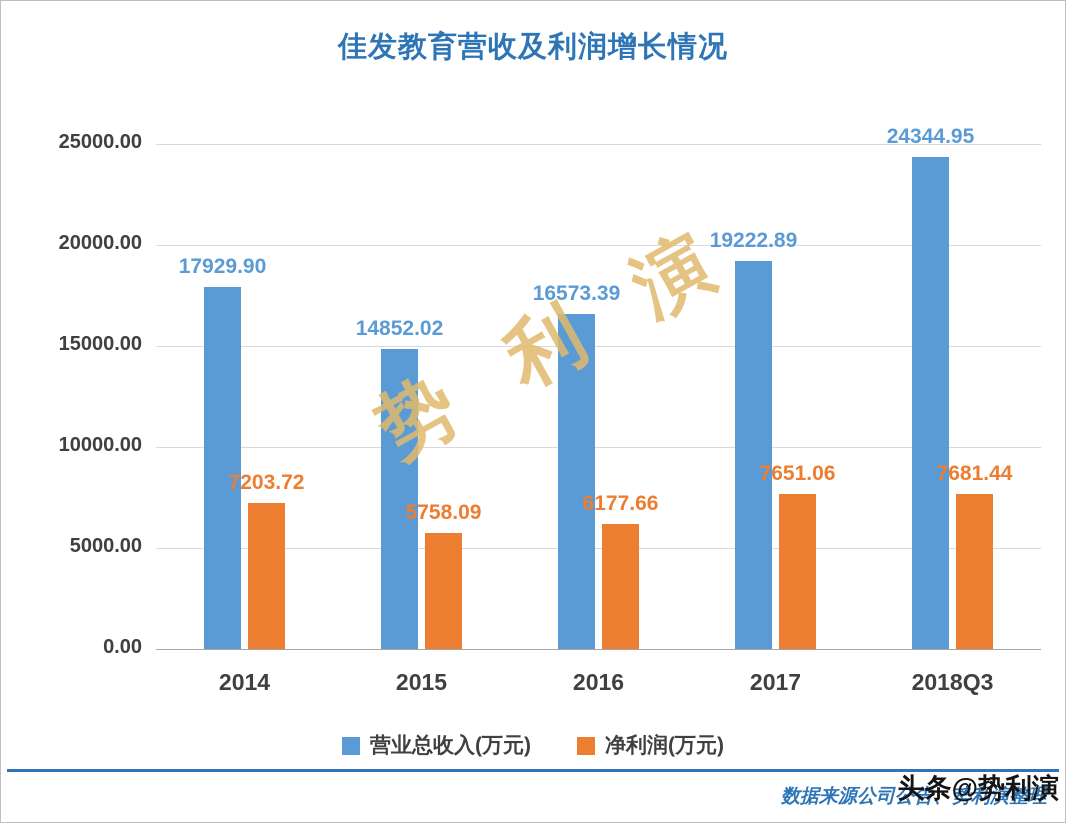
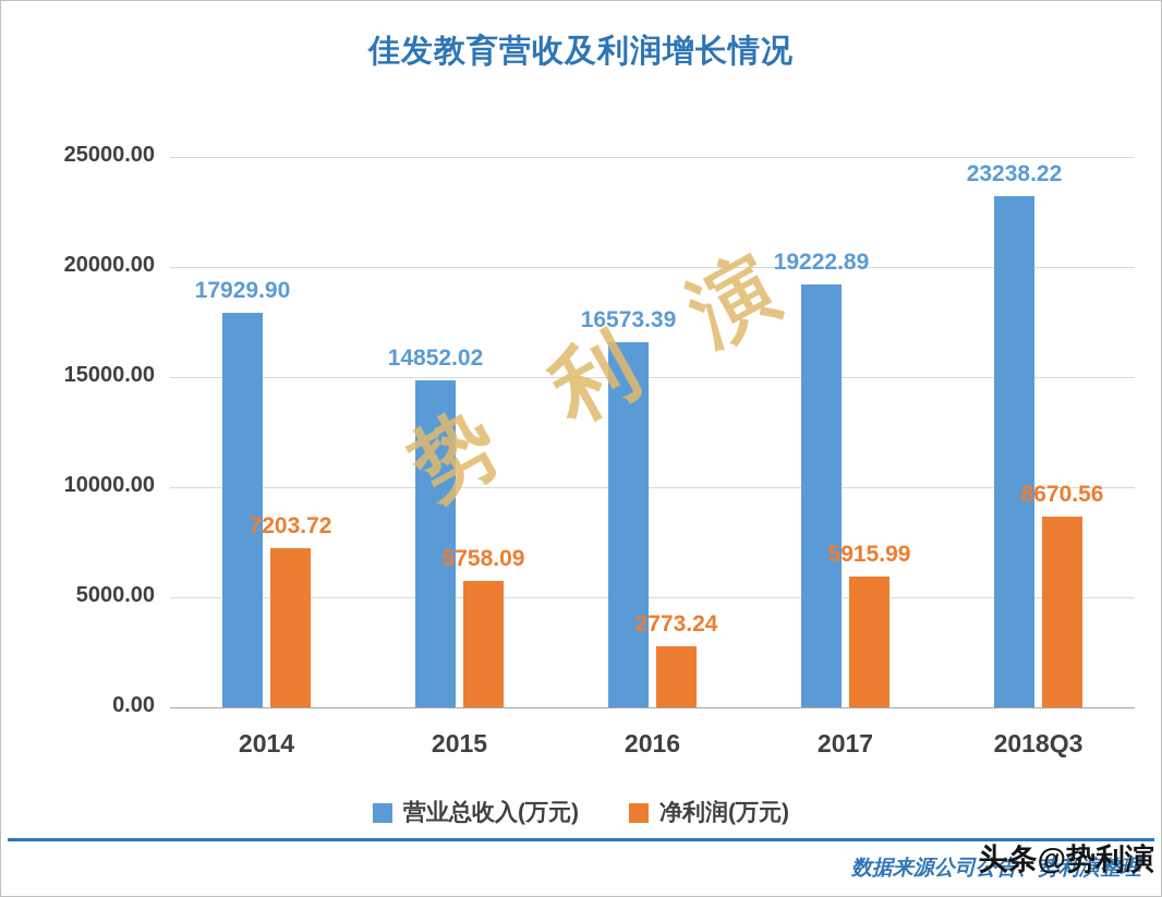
净利润(万元)/2016: 6177.66 -> 2773.24
净利润(万元)/2017: 7651.06 -> 5915.99
营业总收入(万元)/2018Q3: 24344.95 -> 23238.22
净利润(万元)/2018Q3: 7681.44 -> 8670.56
